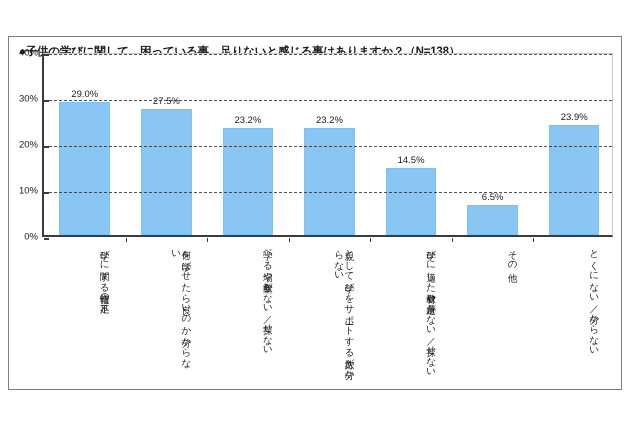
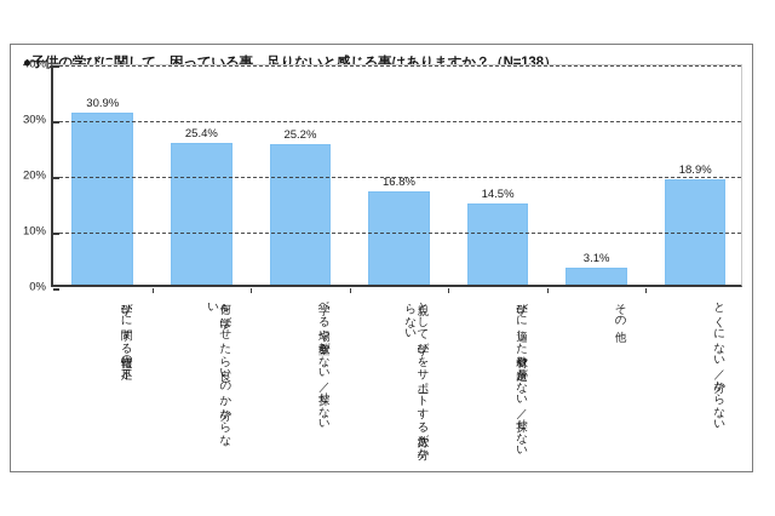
学びに関する情報の不足: 29.0% -> 30.9%
何を学ばせたら良いのか分からない: 27.5% -> 25.4%
学べる場や教室がない／探せない: 23.2% -> 25.2%
親として学びをサポートする方法が分からない: 23.2% -> 16.8%
その他: 6.5% -> 3.1%
とくにない／分からない: 23.9% -> 18.9%
